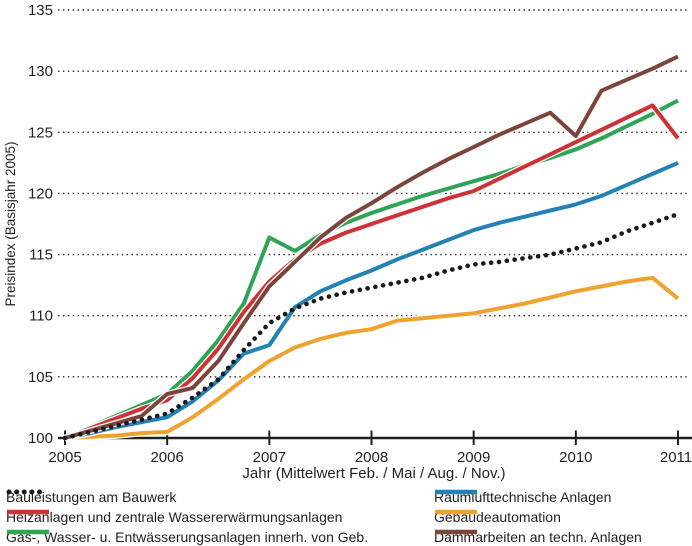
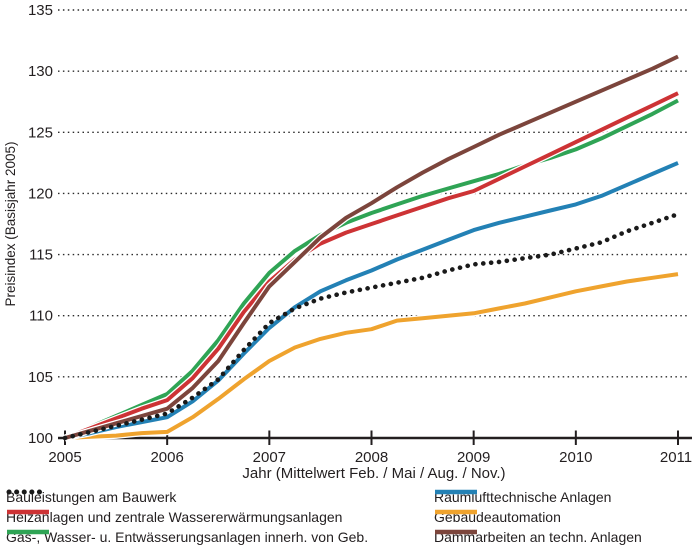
Dämmarbeiten an techn. Anlagen/2006: 103.6 -> 102.4
Gas-, Wasser- u. Entwässerungsanlagen innerh. von Geb./2007: 116.4 -> 113.5
Raumlufttechnische Anlagen/2007: 107.6 -> 109.0
Dämmarbeiten an techn. Anlagen/2010: 124.7 -> 127.5
Heizanlagen und zentrale Wassererwärmungsanlagen/2011: 124.5 -> 128.2
Gebäudeautomation/2011: 111.4 -> 113.4
